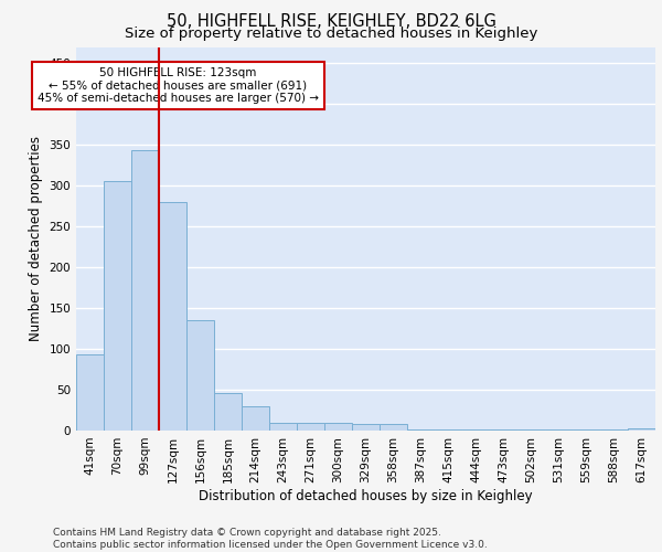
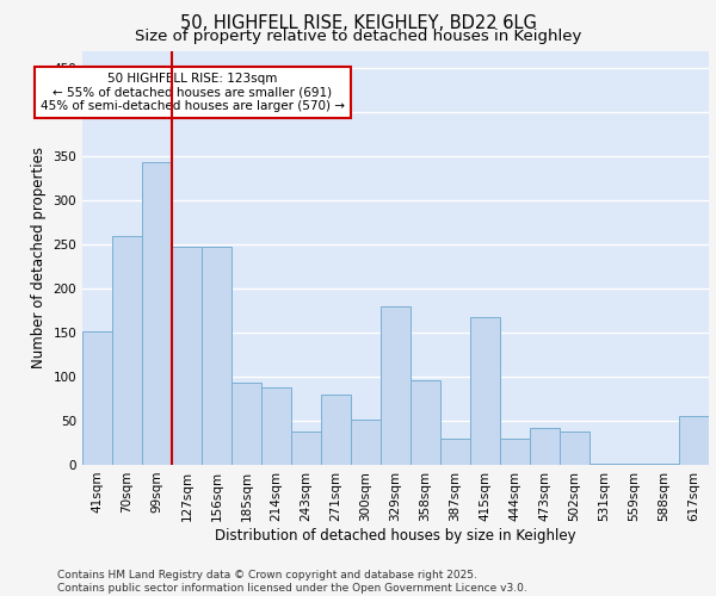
41sqm: 93 -> 152
70sqm: 305 -> 260
127sqm: 280 -> 248
156sqm: 135 -> 248
185sqm: 46 -> 94
214sqm: 30 -> 88
243sqm: 10 -> 38
271sqm: 10 -> 80
300sqm: 9 -> 52
329sqm: 8 -> 180
358sqm: 8 -> 96
387sqm: 2 -> 30
415sqm: 2 -> 168
444sqm: 2 -> 30
473sqm: 2 -> 42
502sqm: 2 -> 38
617sqm: 3 -> 56
